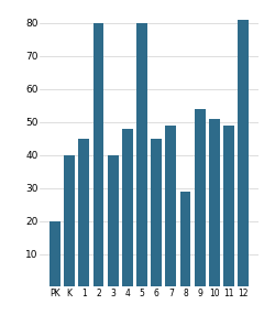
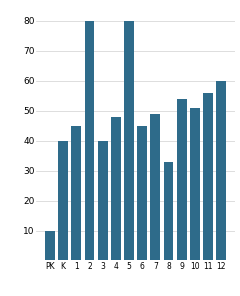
PK: 20 -> 10
8: 29 -> 33
11: 49 -> 56
12: 81 -> 60
